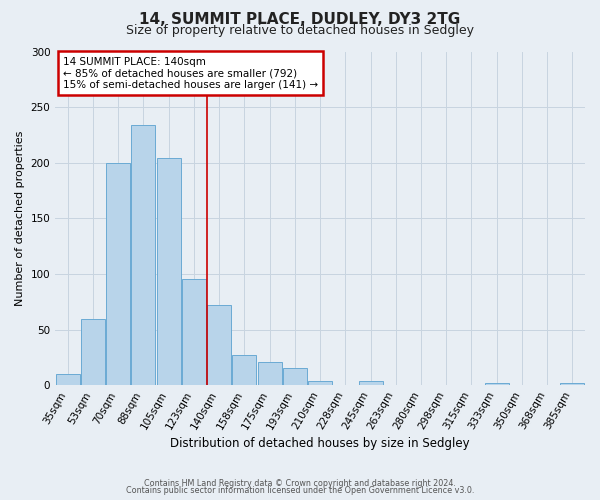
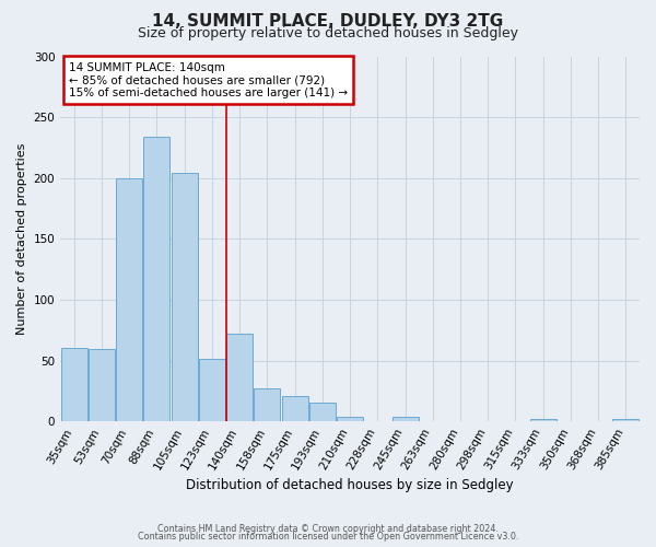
35sqm: 10 -> 60
123sqm: 95 -> 51
